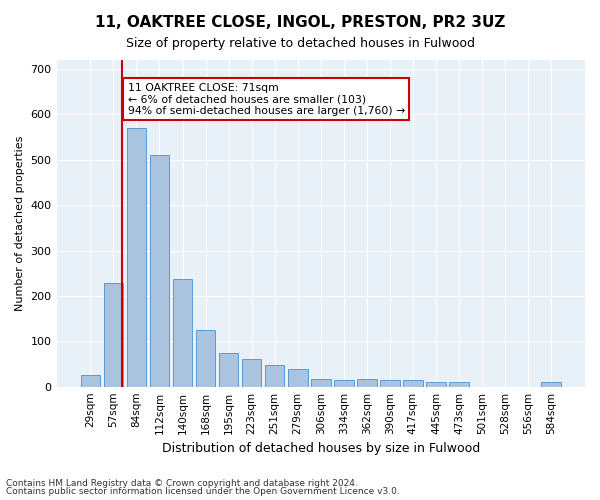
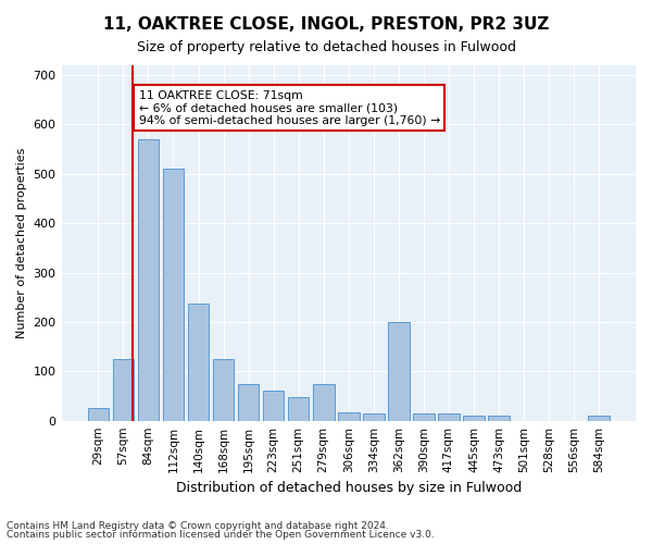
57sqm: 228 -> 125
279sqm: 40 -> 75
362sqm: 18 -> 200
